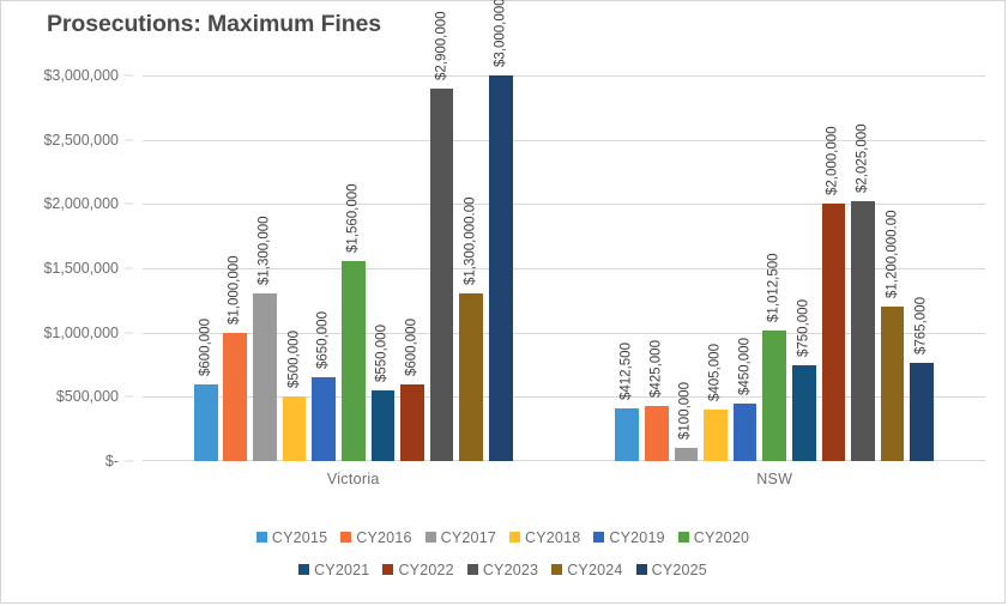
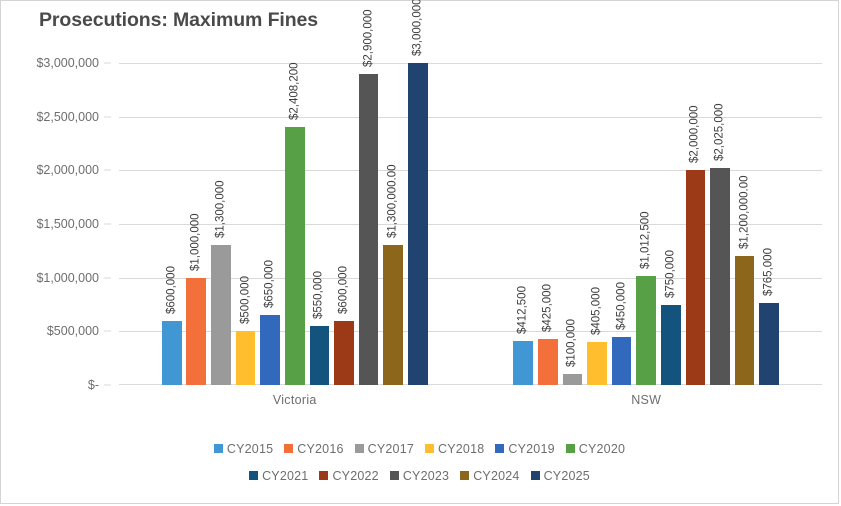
CY2020/Victoria: $1,560,000 -> $2,408,200
